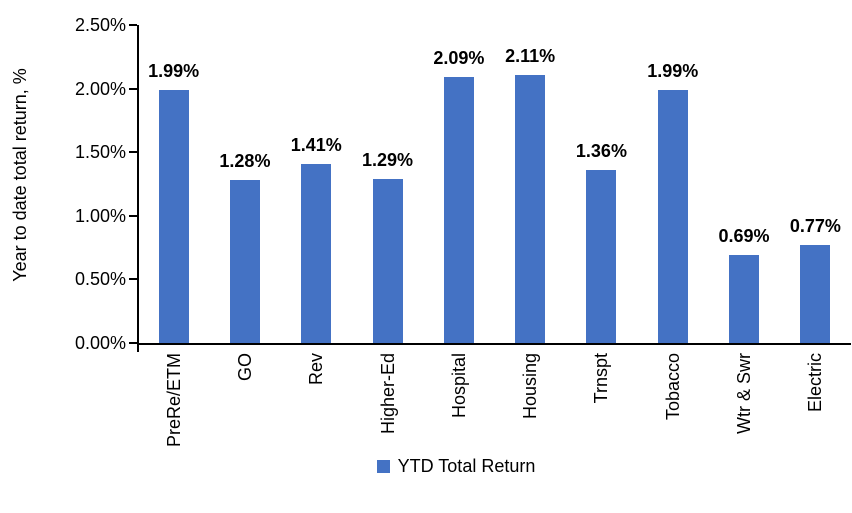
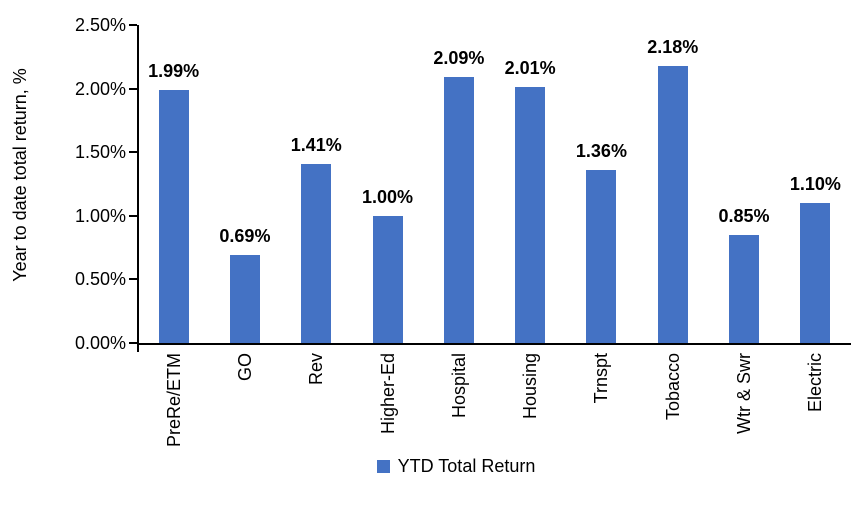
GO: 1.28% -> 0.69%
Higher-Ed: 1.29% -> 1.00%
Housing: 2.11% -> 2.01%
Tobacco: 1.99% -> 2.18%
Wtr & Swr: 0.69% -> 0.85%
Electric: 0.77% -> 1.10%
